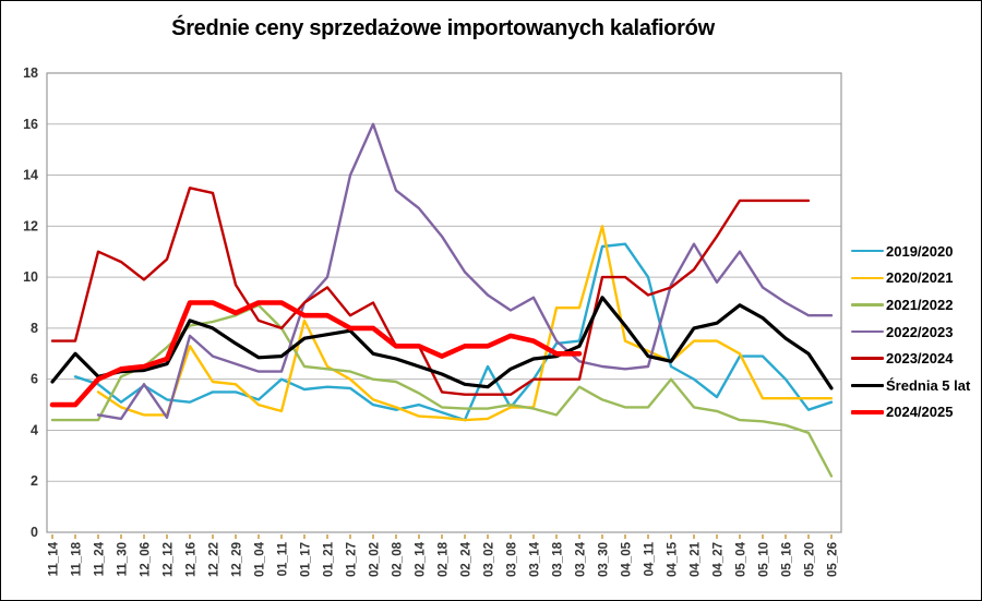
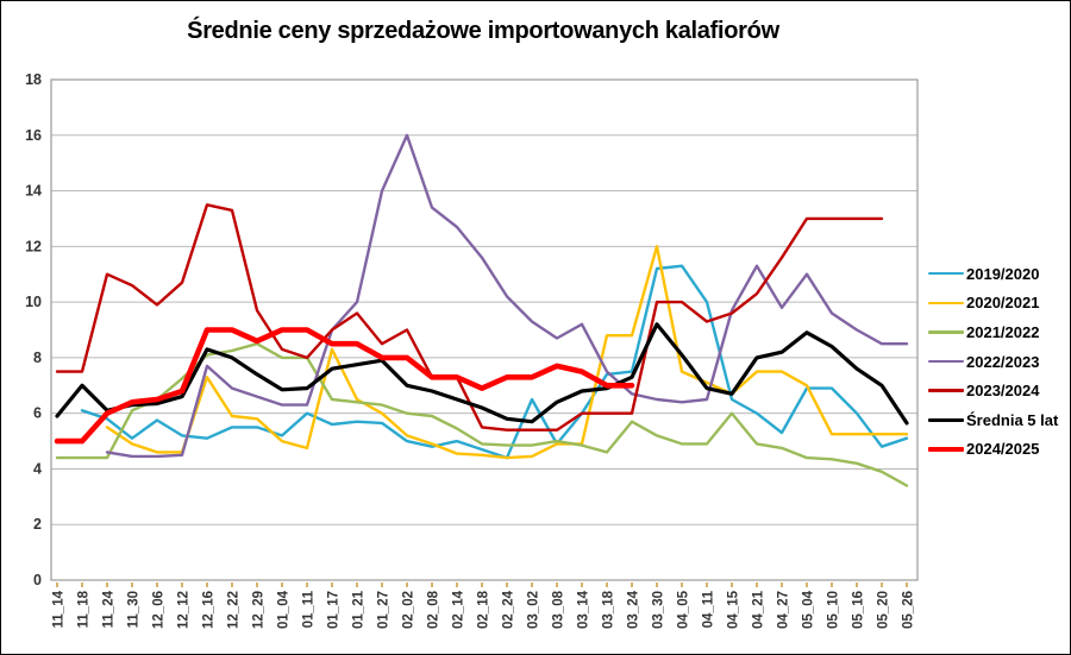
2022/2023/12_06: 5.8 -> 4.5
2021/2022/01_04: 8.9 -> 8.0
2021/2022/05_26: 2.2 -> 3.4
